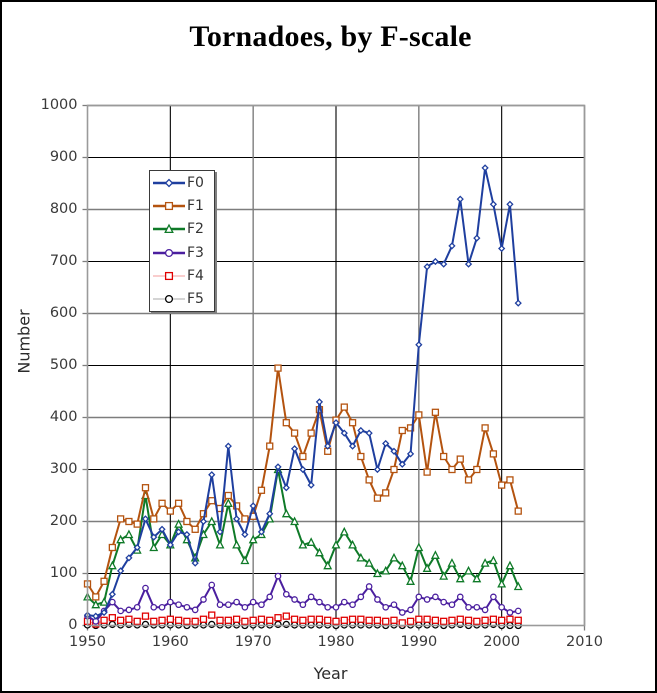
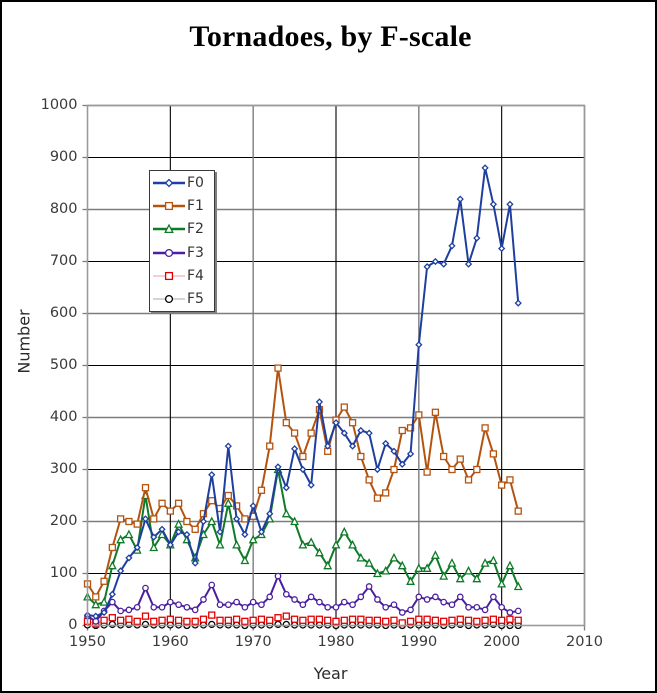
F2/1990: 150 -> 110
